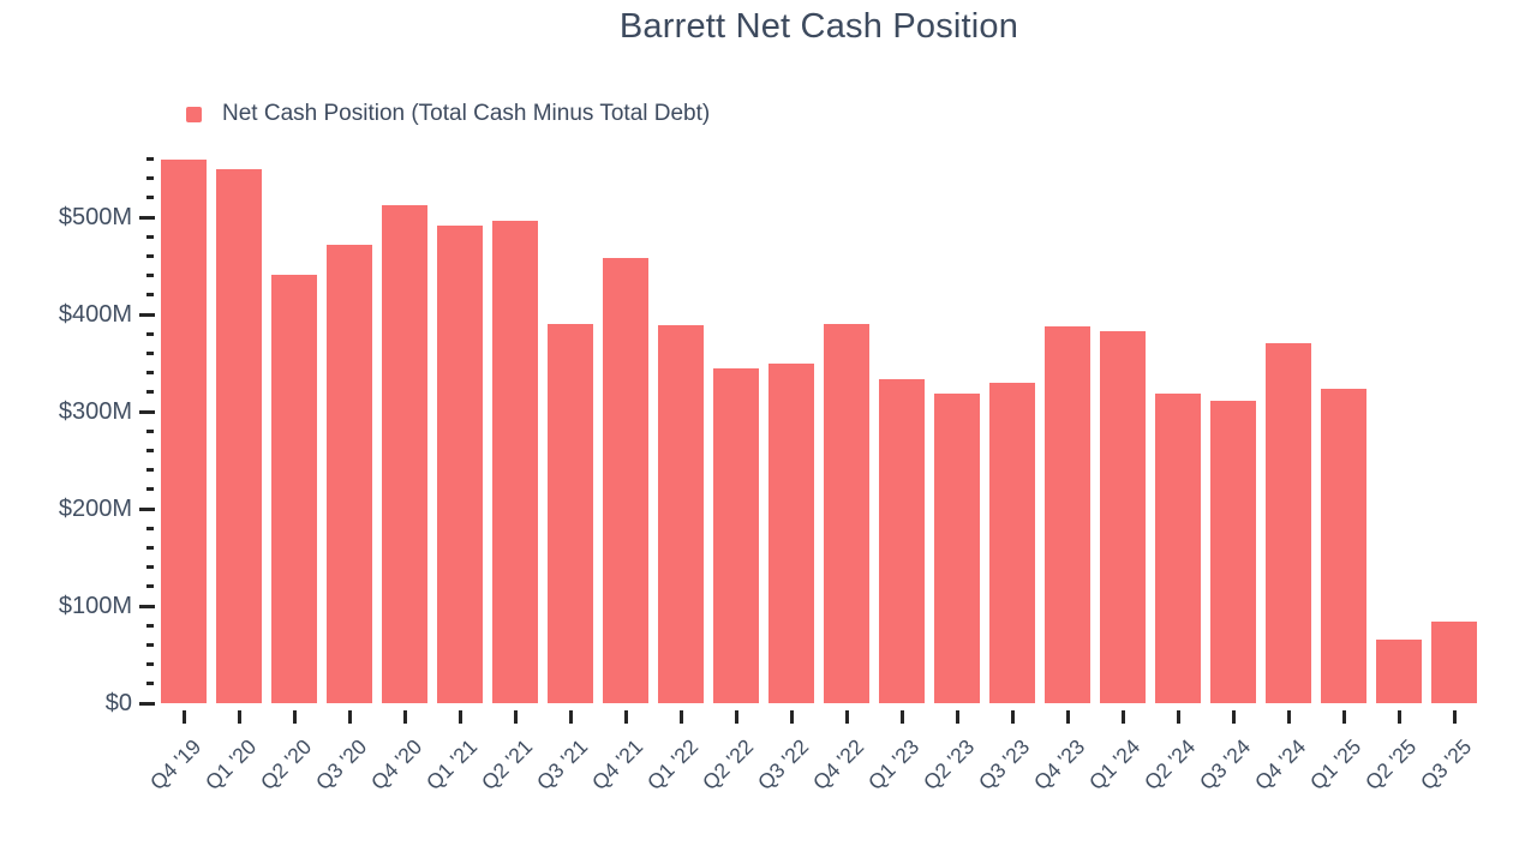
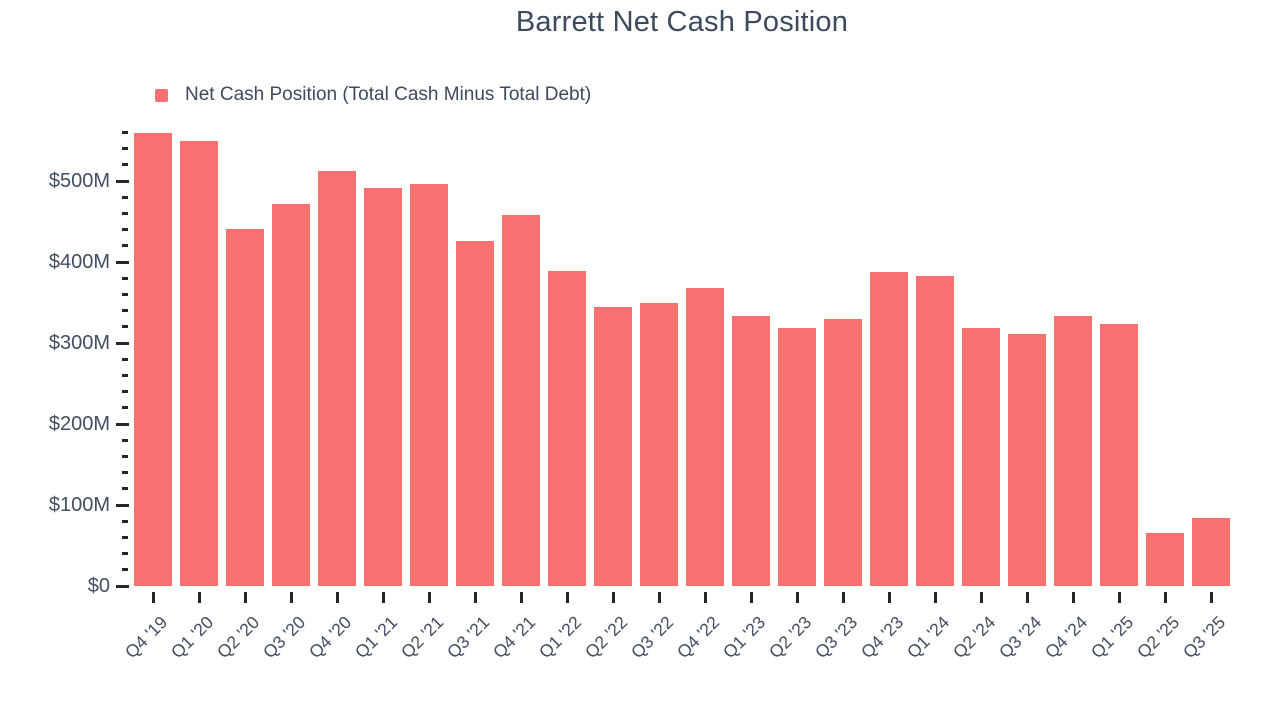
Q3 '21: $390M -> $430M
Q4 '22: $390M -> $370M
Q4 '24: $370M -> $330M
